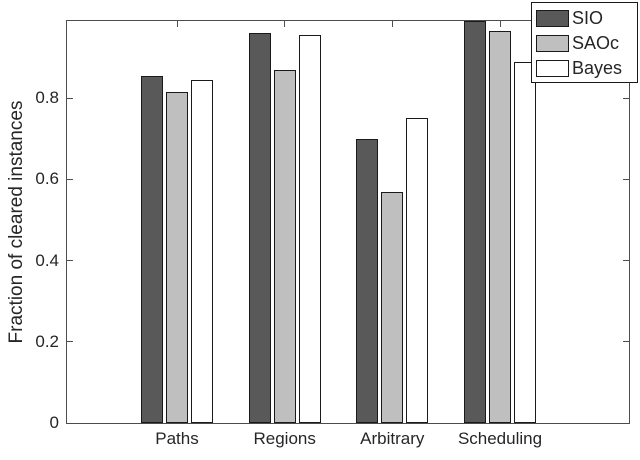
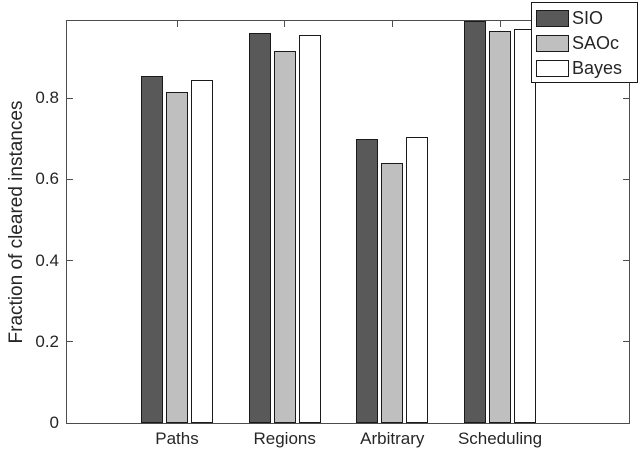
SAOc/Regions: 0.87 -> 0.92
SAOc/Arbitrary: 0.57 -> 0.64
Bayes/Arbitrary: 0.75 -> 0.70
Bayes/Scheduling: 0.89 -> 0.97
